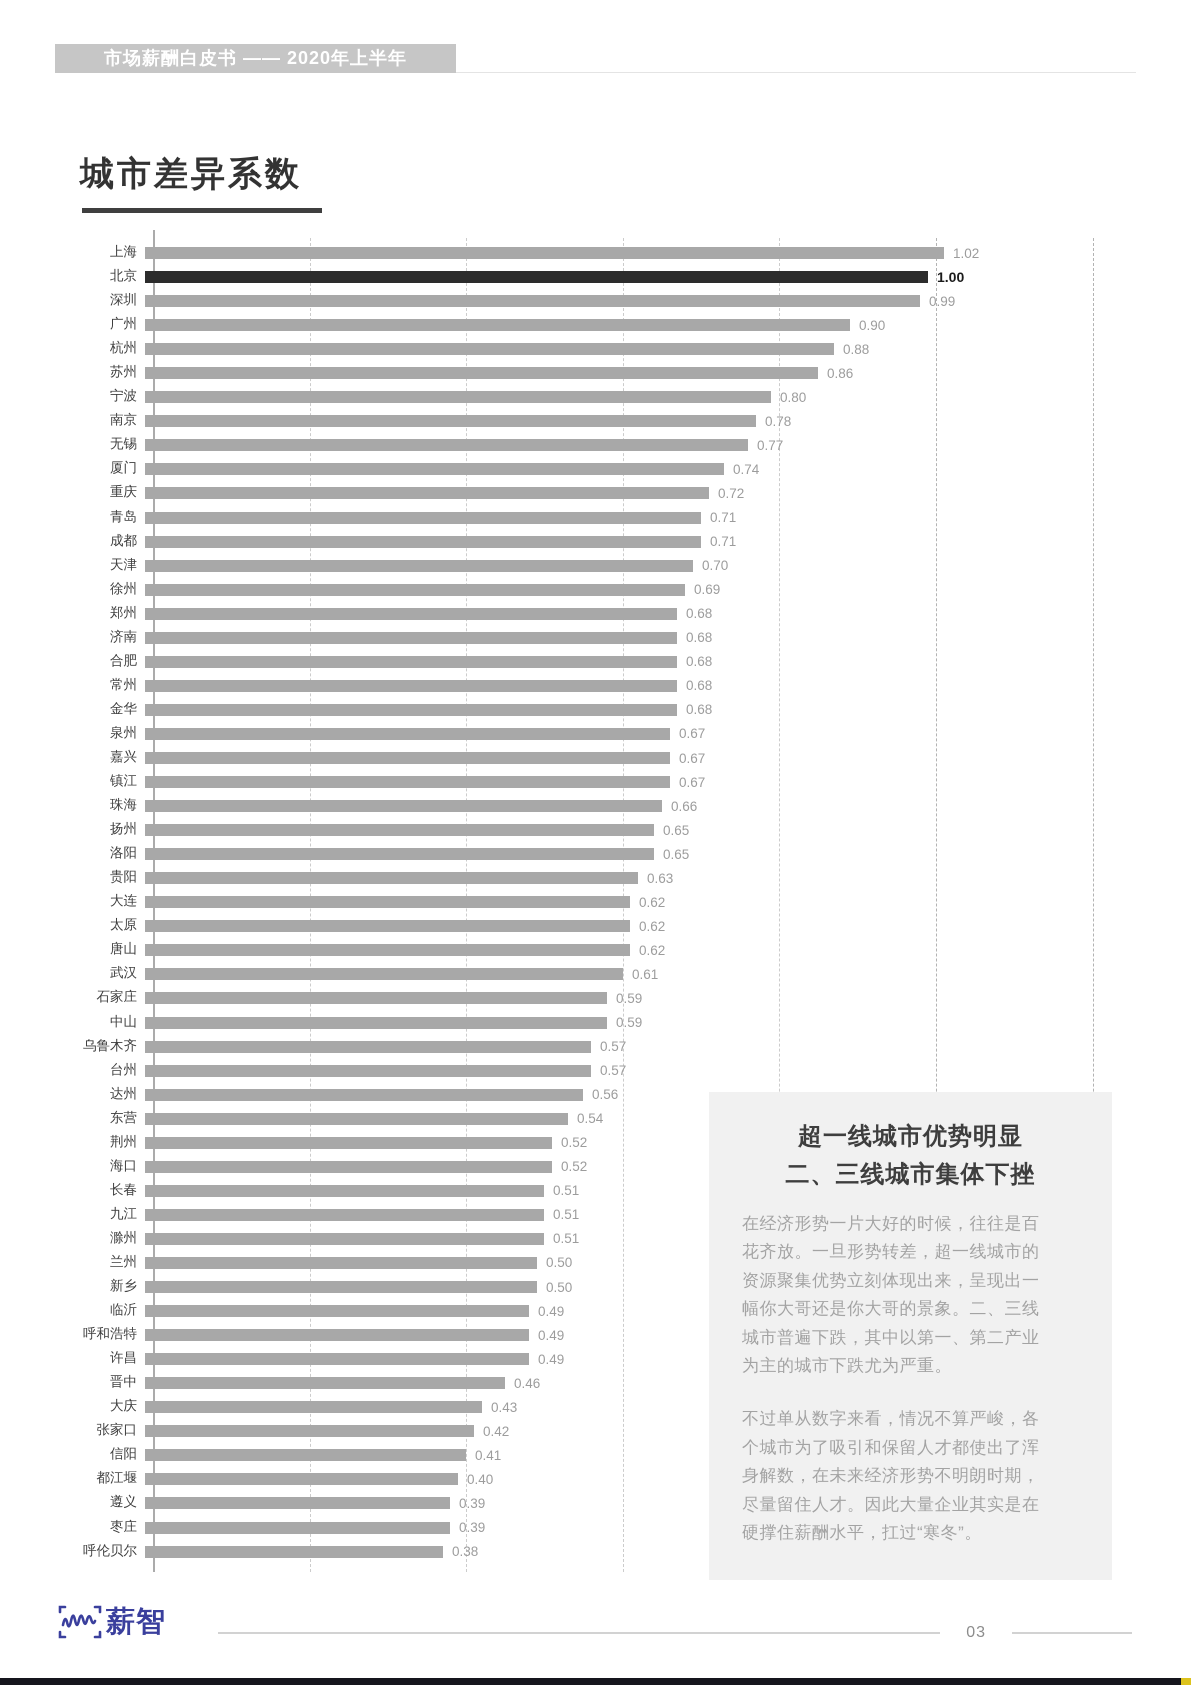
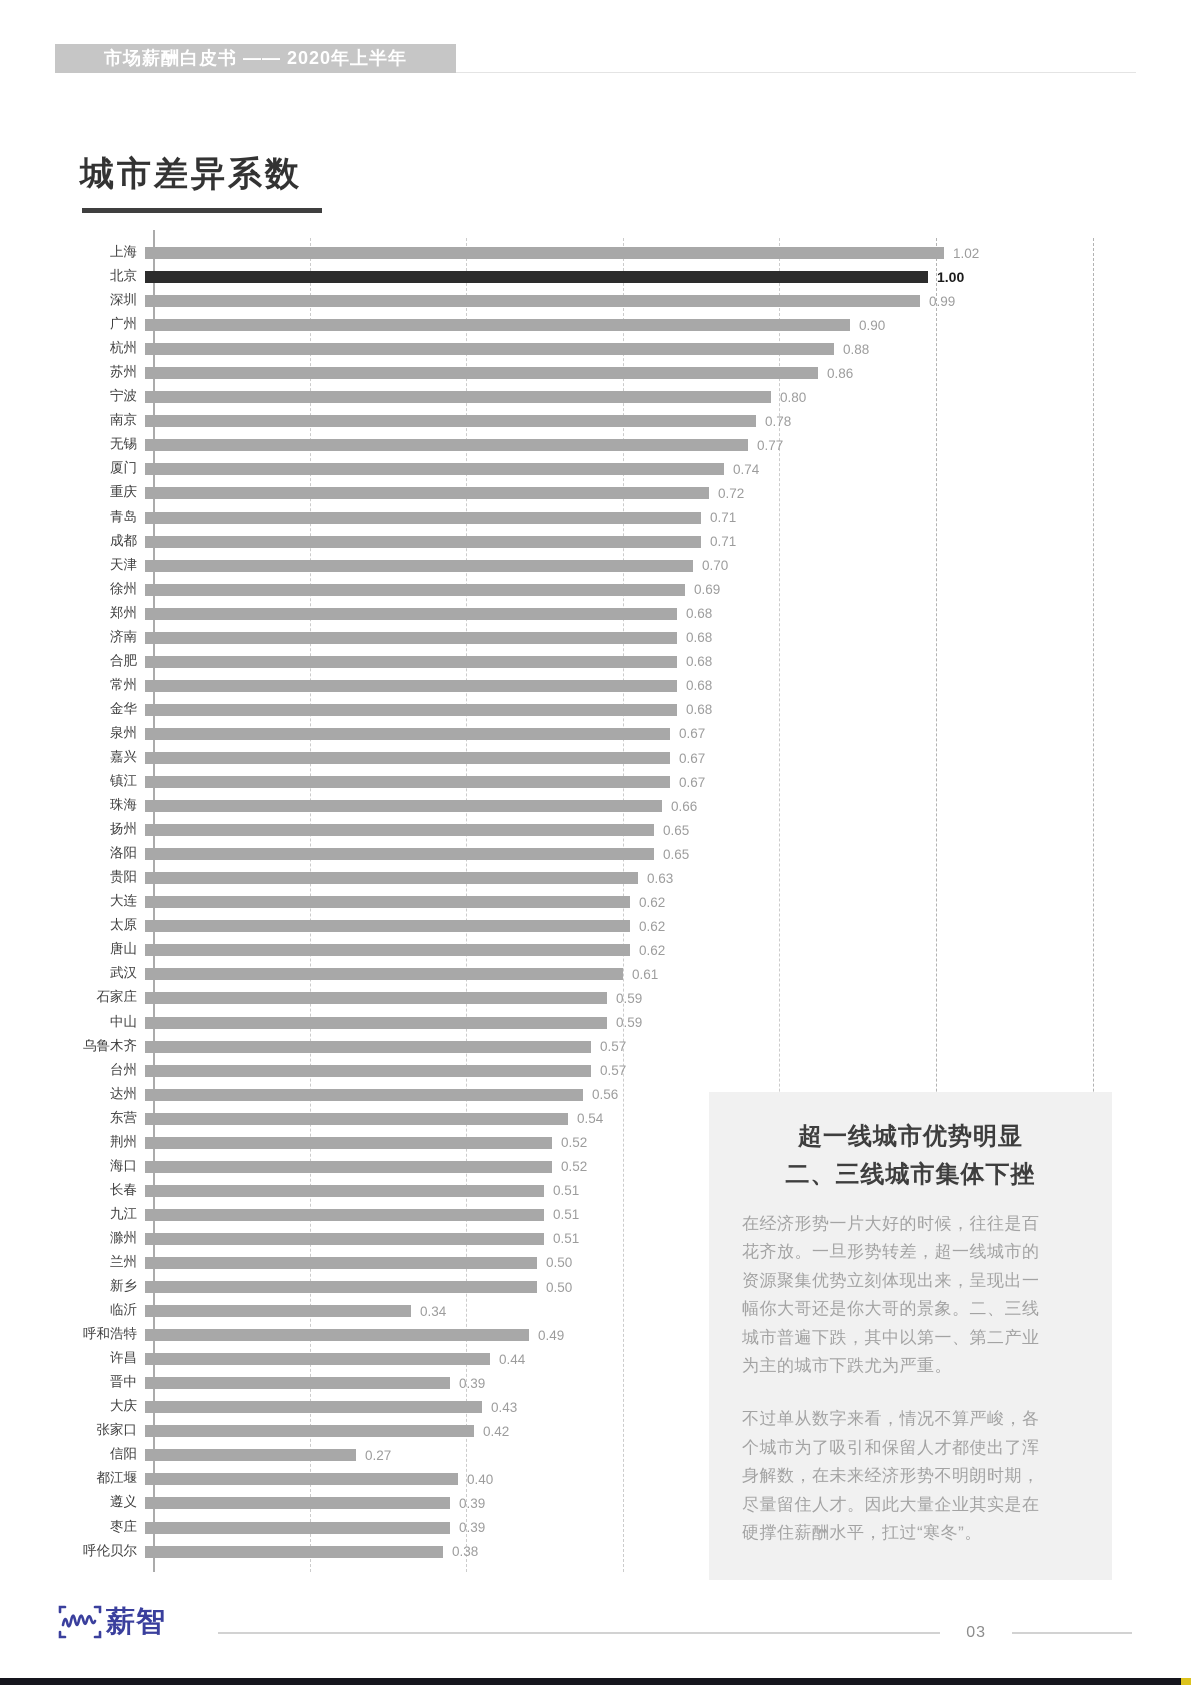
临沂: 0.49 -> 0.34
许昌: 0.49 -> 0.44
晋中: 0.46 -> 0.39
信阳: 0.41 -> 0.27
